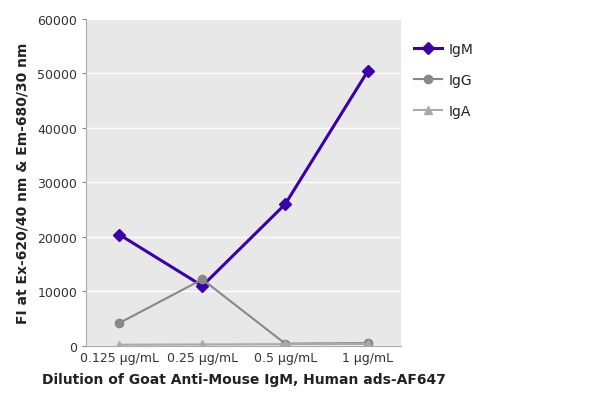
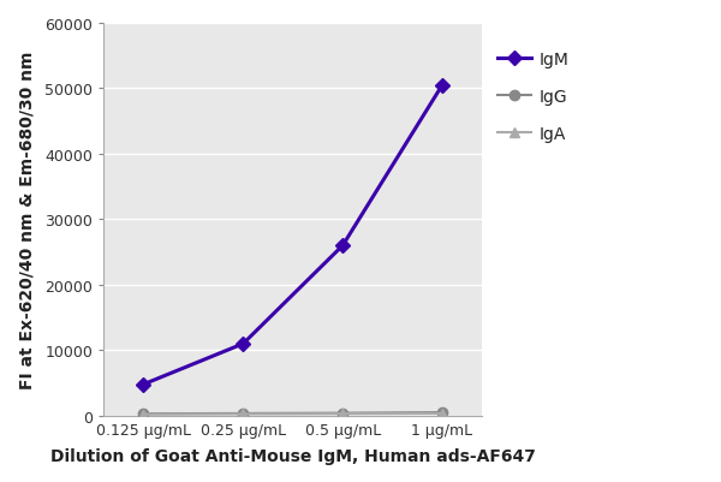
IgM/0.125 μg/mL: 20400 -> 4800
IgG/0.125 μg/mL: 4200 -> 300
IgG/0.25 μg/mL: 12200 -> 400
